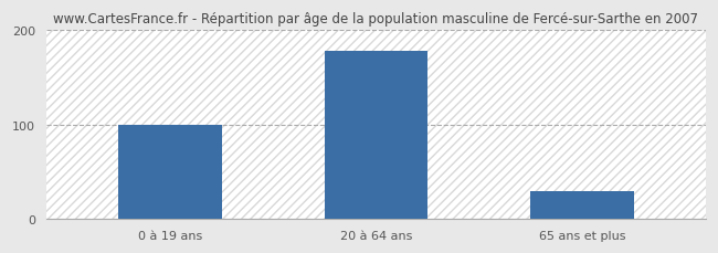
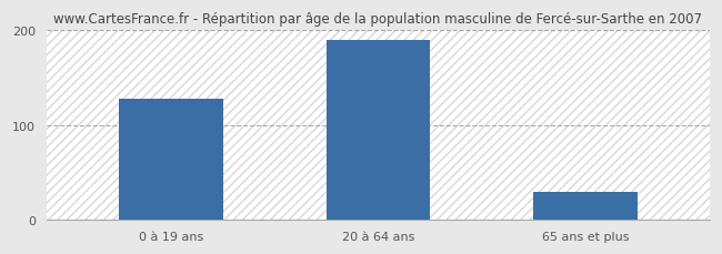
0 à 19 ans: 100 -> 128
20 à 64 ans: 178 -> 190
